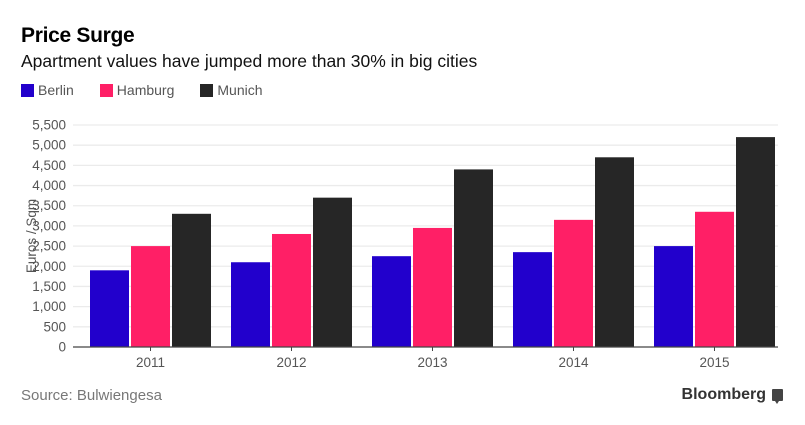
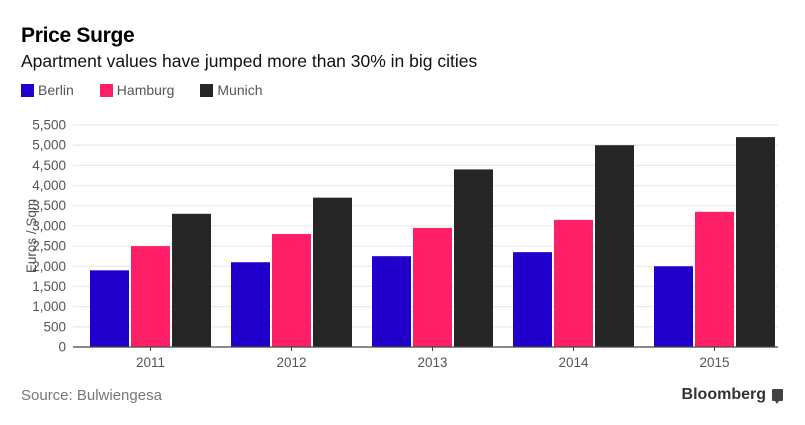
Munich/2014: 4700 -> 5000
Berlin/2015: 2500 -> 2000
